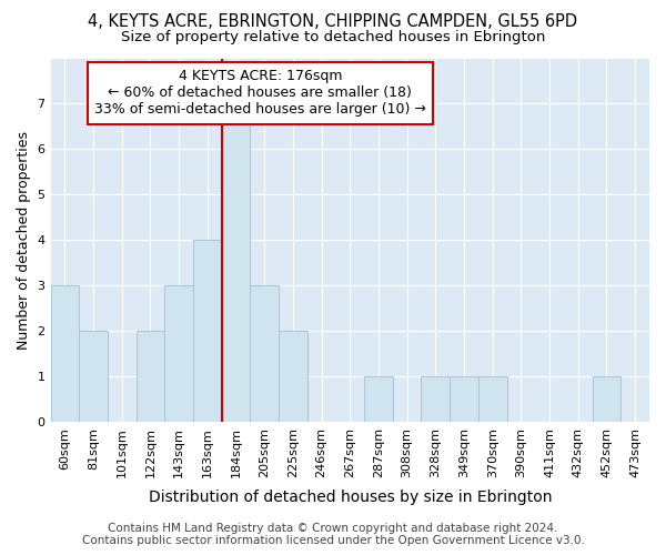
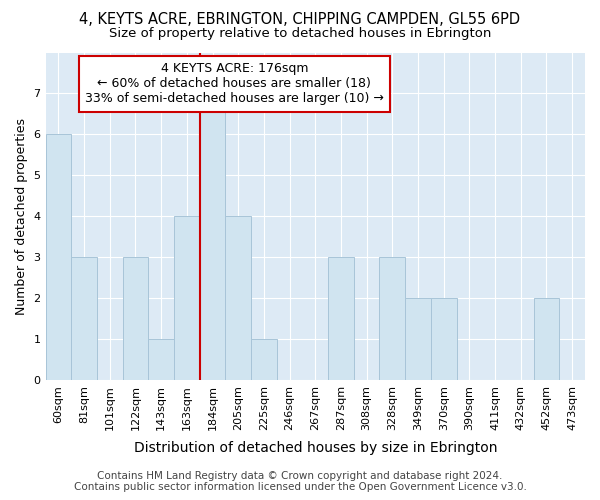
60sqm: 3 -> 6
81sqm: 2 -> 3
122sqm: 2 -> 3
143sqm: 3 -> 1
205sqm: 3 -> 4
225sqm: 2 -> 1
287sqm: 1 -> 3
328sqm: 1 -> 3
349sqm: 1 -> 2
370sqm: 1 -> 2
452sqm: 1 -> 2
